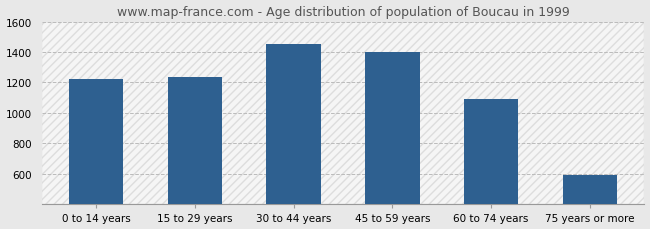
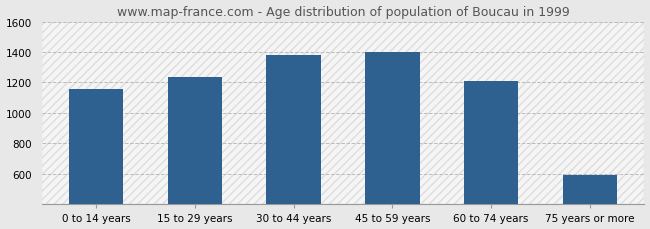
0 to 14 years: 1220 -> 1160
30 to 44 years: 1450 -> 1380
60 to 74 years: 1090 -> 1210
